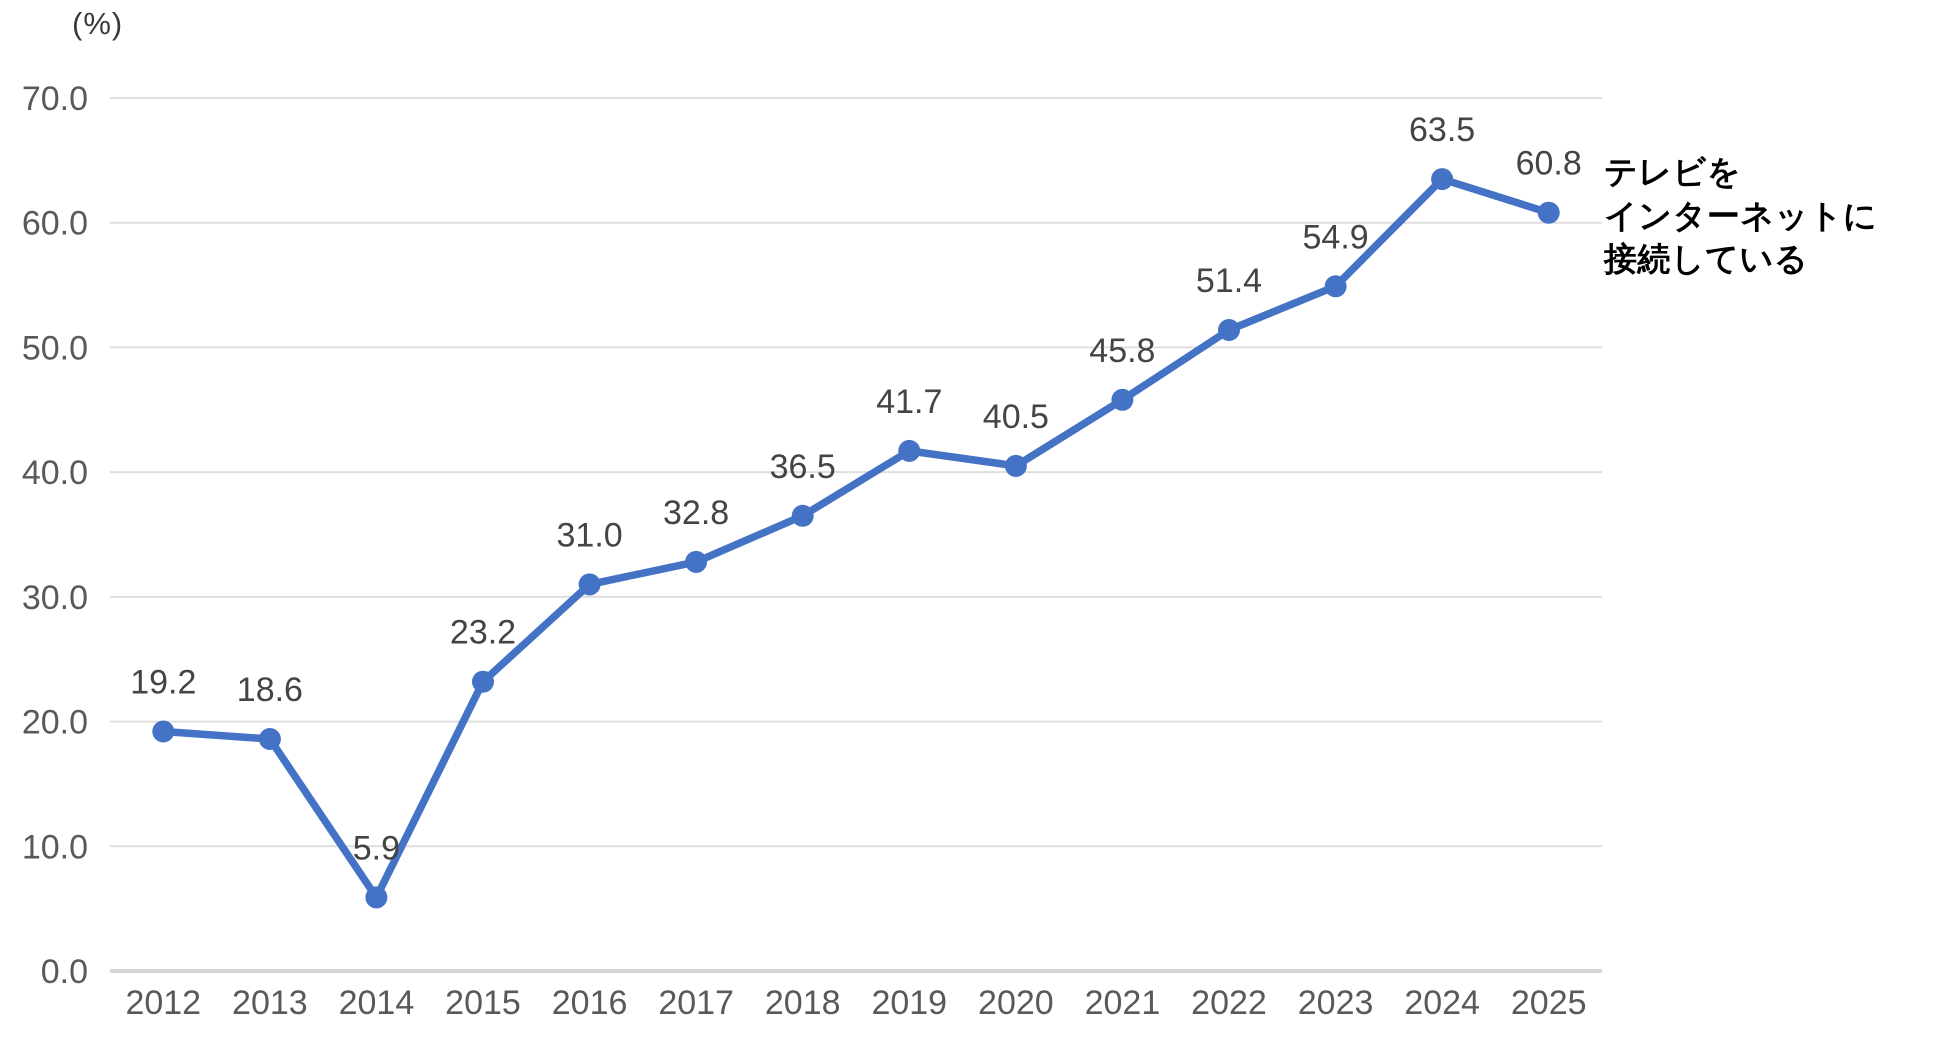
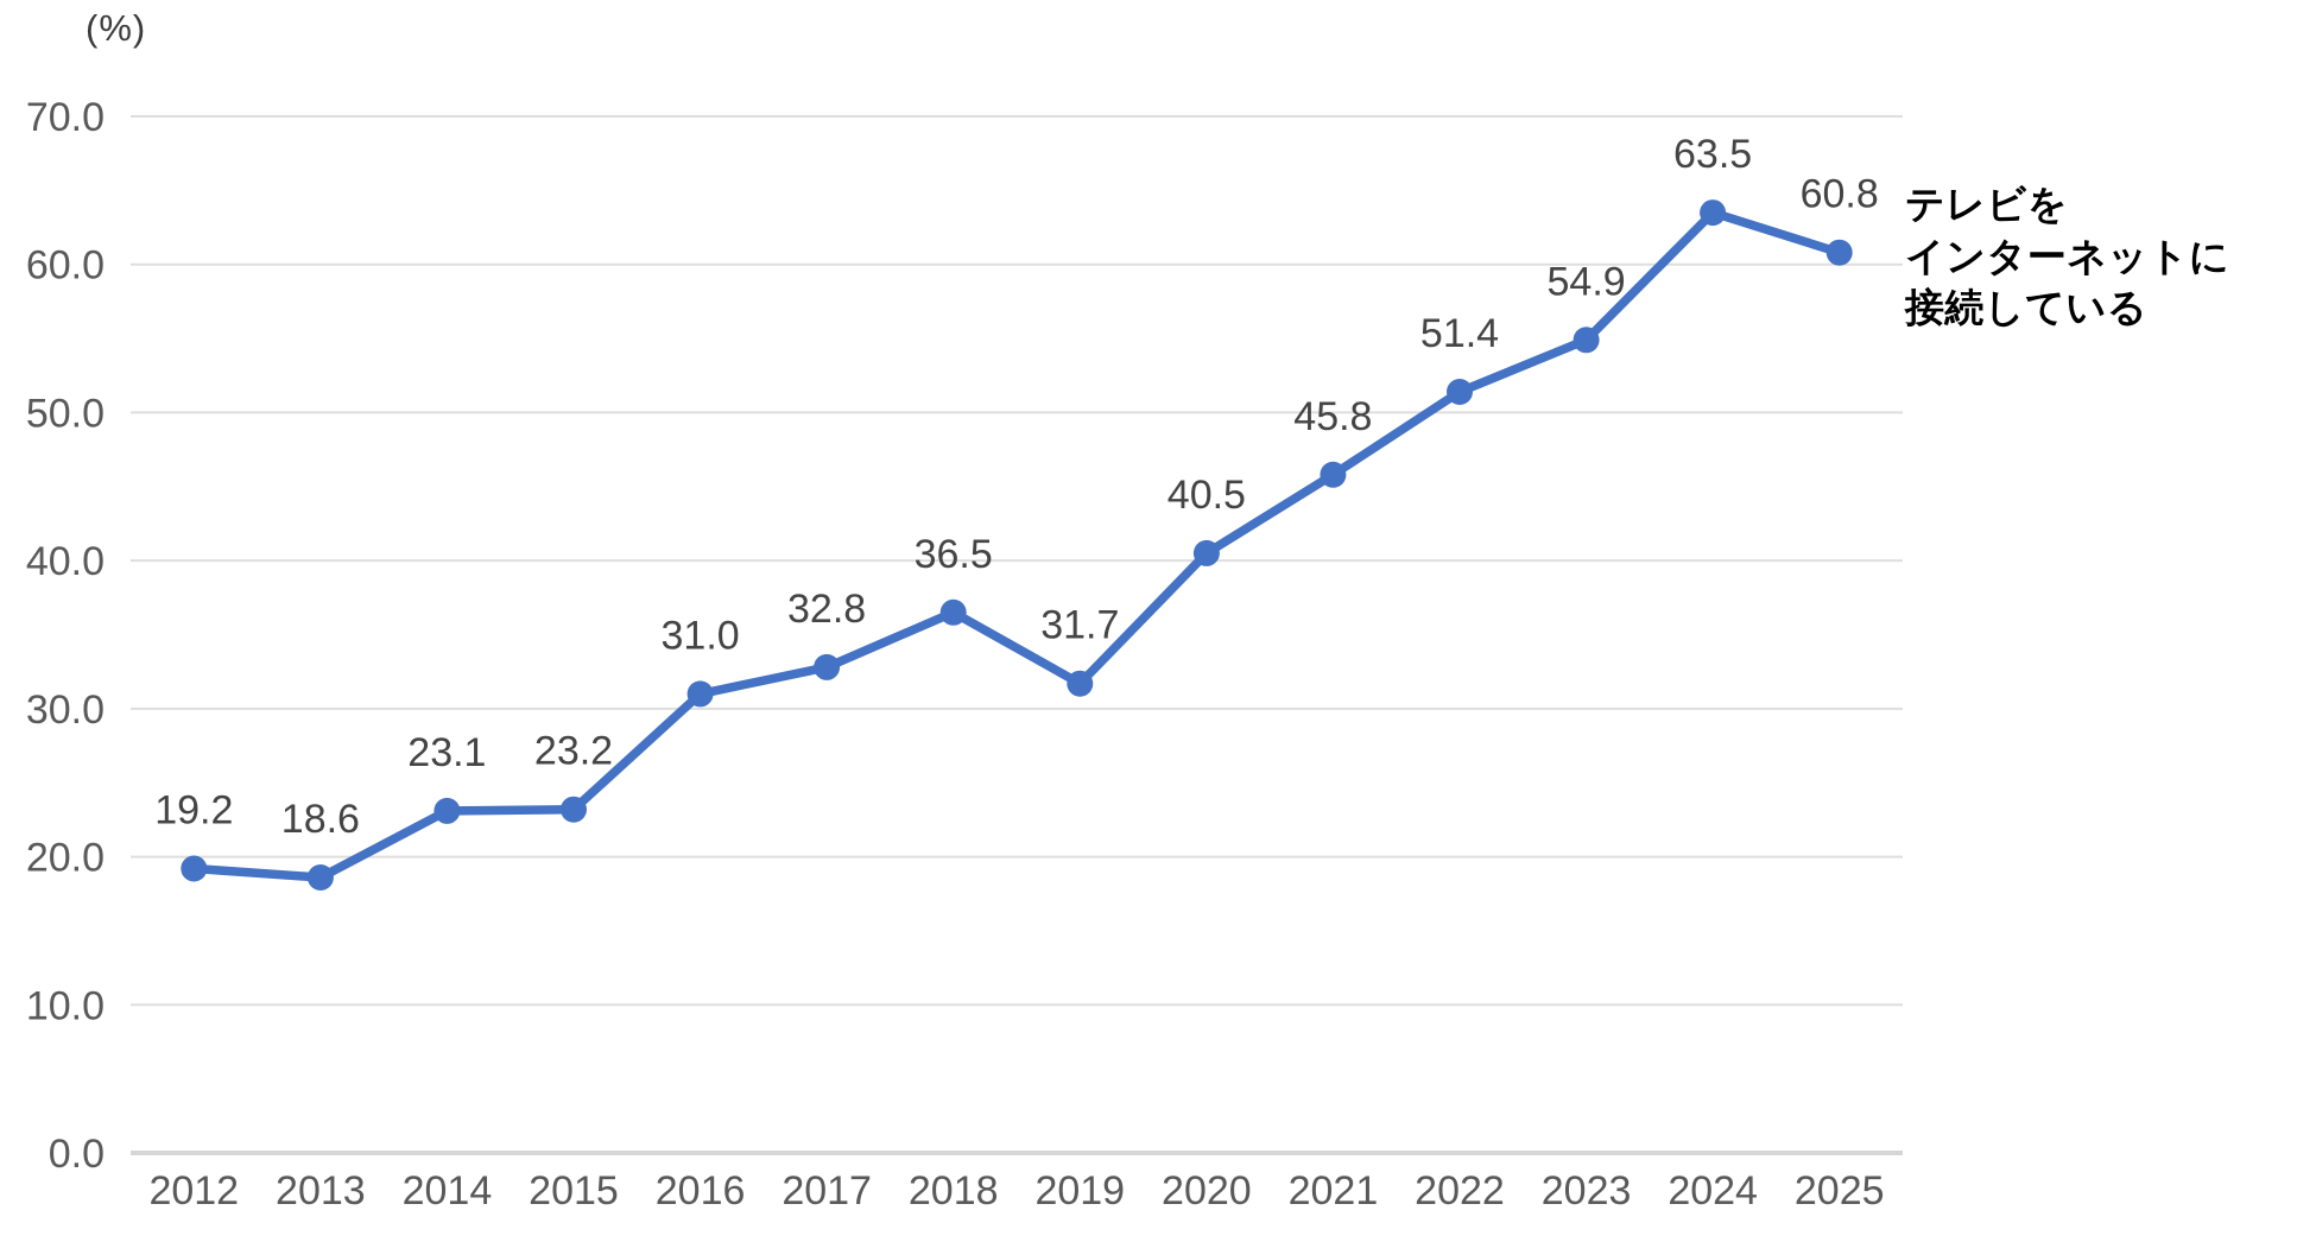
2014: 5.9 -> 23.1
2019: 41.7 -> 31.7
